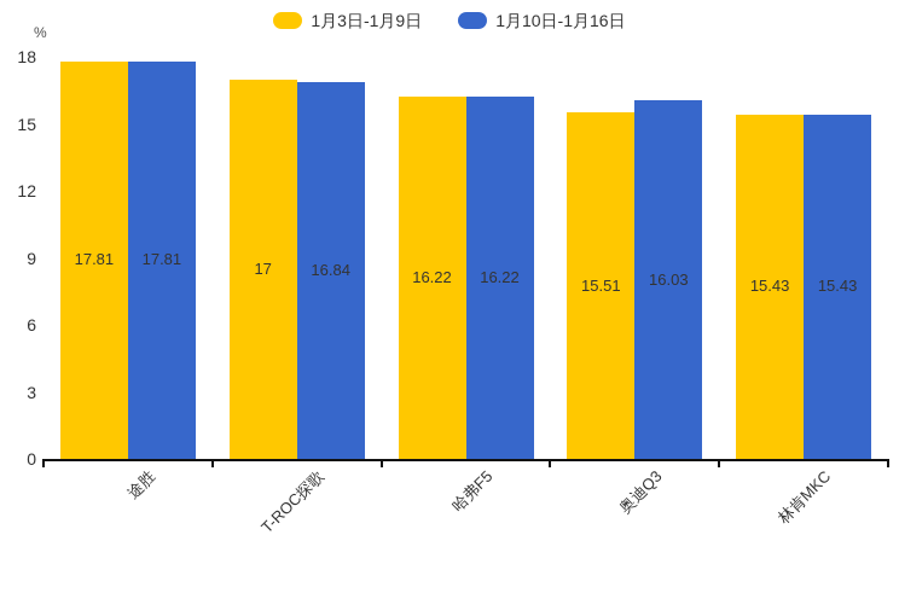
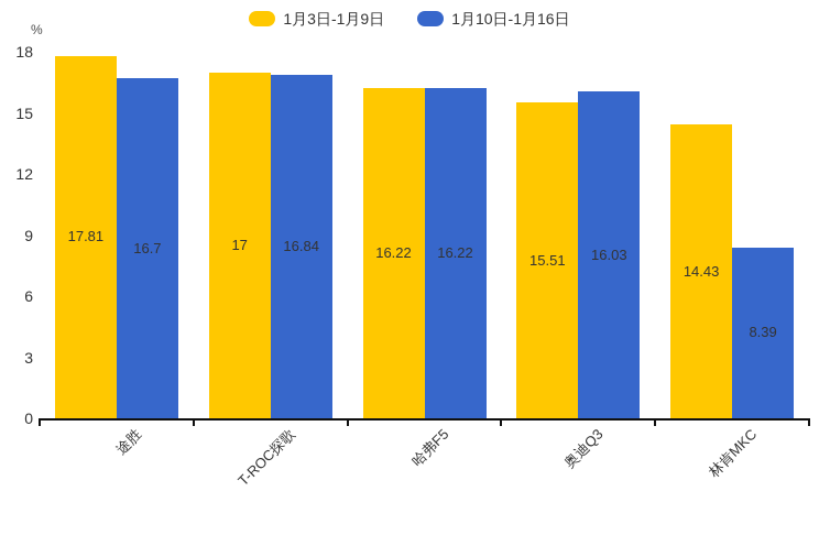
1月10日-1月16日/途胜: 17.81 -> 16.7
1月3日-1月9日/林肯MKC: 15.43 -> 14.43
1月10日-1月16日/林肯MKC: 15.43 -> 8.39
